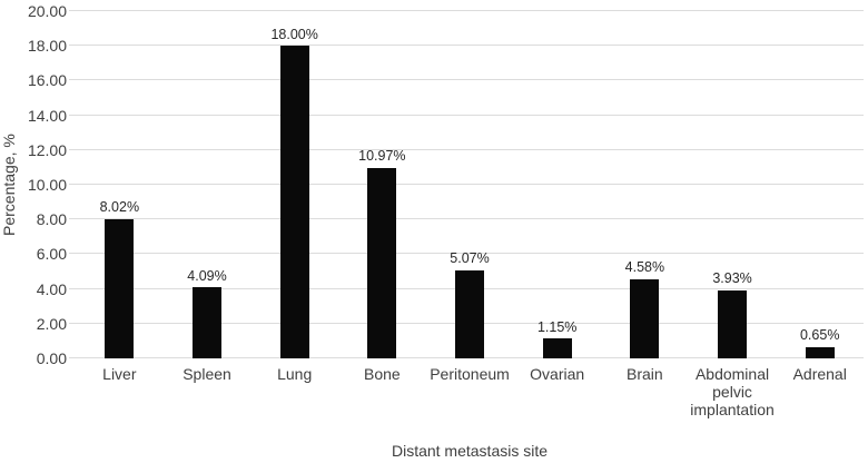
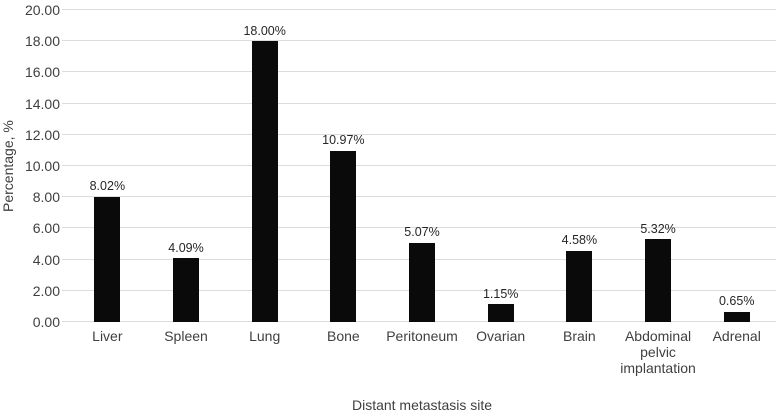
Abdominal pelvic implantation: 3.93% -> 5.32%
